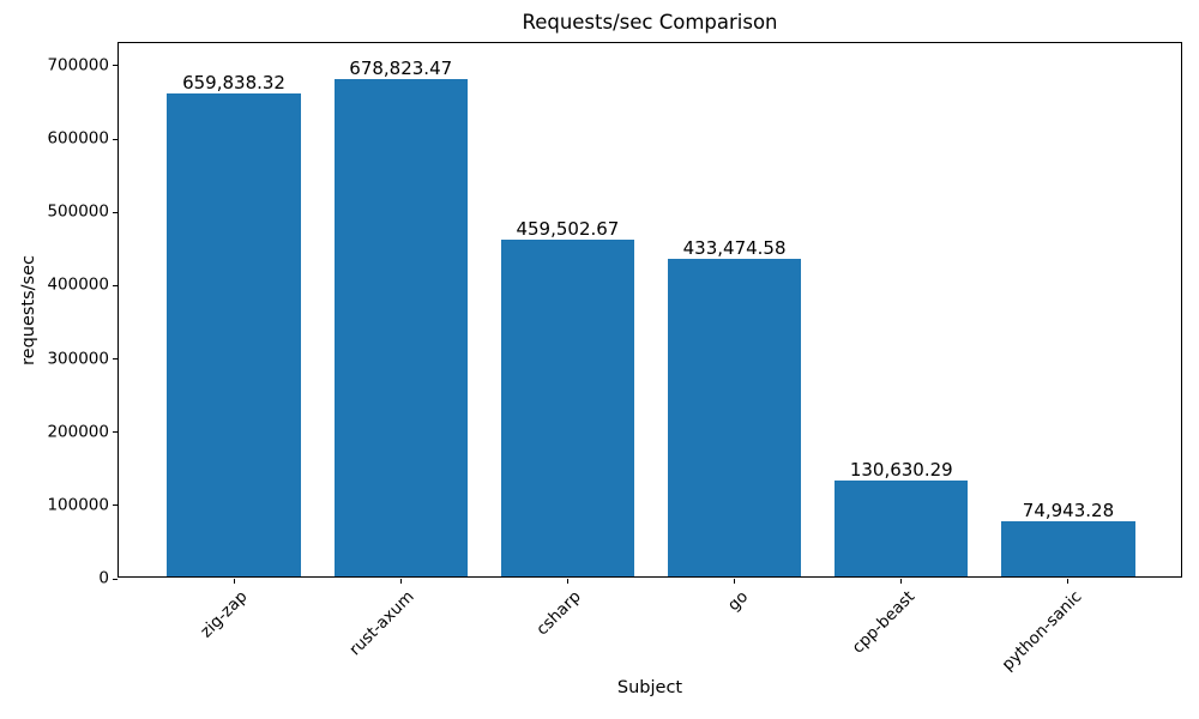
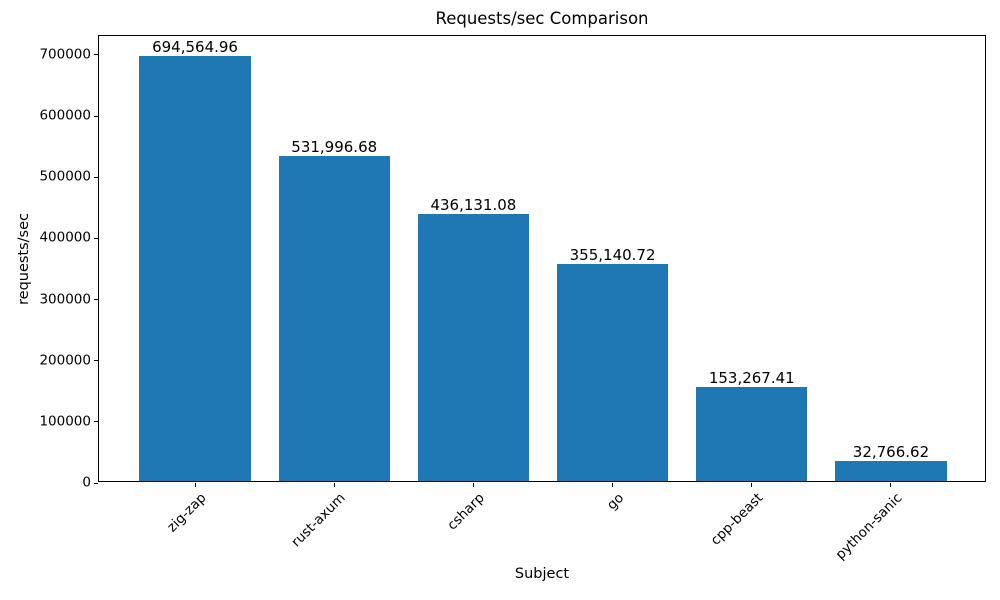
zig-zap: 659,838.32 -> 694,564.96
rust-axum: 678,823.47 -> 531,996.68
csharp: 459,502.67 -> 436,131.08
go: 433,474.58 -> 355,140.72
cpp-beast: 130,630.29 -> 153,267.41
python-sanic: 74,943.28 -> 32,766.62
